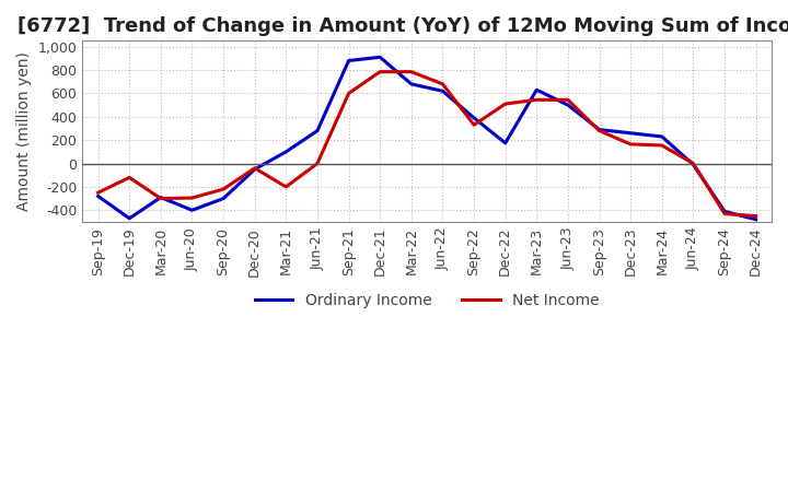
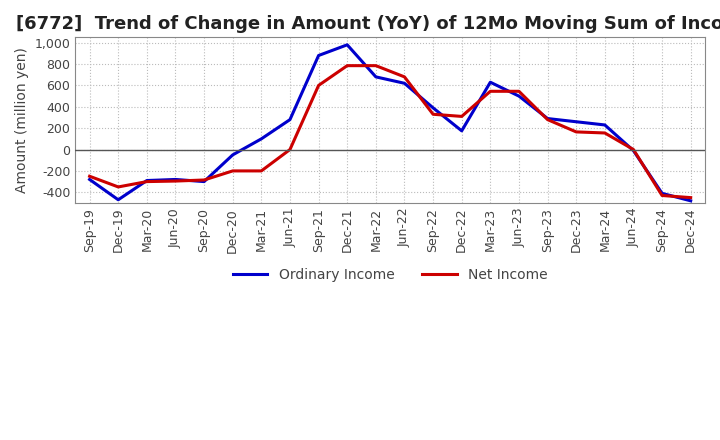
Net Income/Dec-19: -120 -> -350
Ordinary Income/Jun-20: -400 -> -280
Net Income/Sep-20: -220 -> -280
Net Income/Dec-20: -40 -> -200
Ordinary Income/Dec-21: 910 -> 980
Net Income/Dec-22: 510 -> 310
